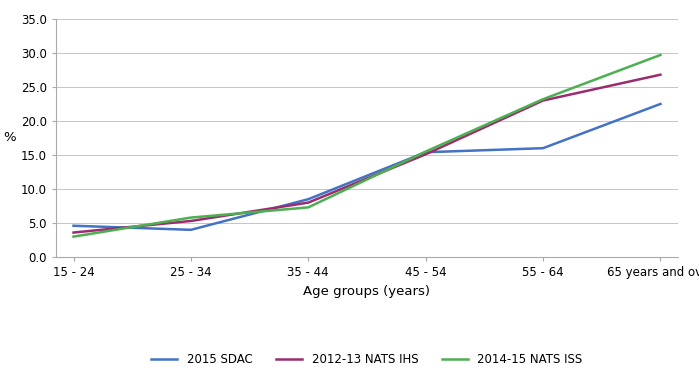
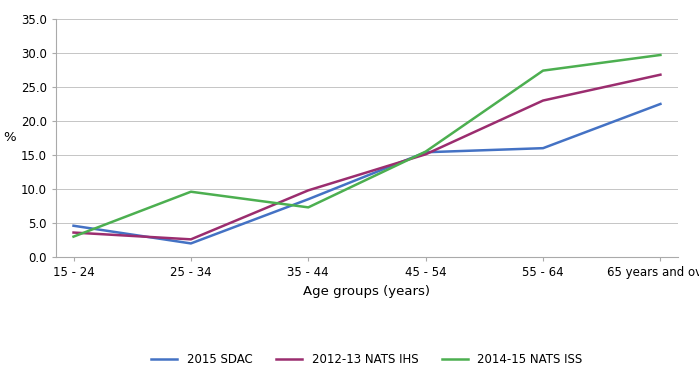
2015 SDAC/25 - 34: 4.0 -> 2.0
2012-13 NATS IHS/25 - 34: 5.3 -> 2.6
2014-15 NATS ISS/25 - 34: 5.8 -> 9.6
2012-13 NATS IHS/35 - 44: 8.0 -> 9.8
2014-15 NATS ISS/55 - 64: 23.2 -> 27.4
